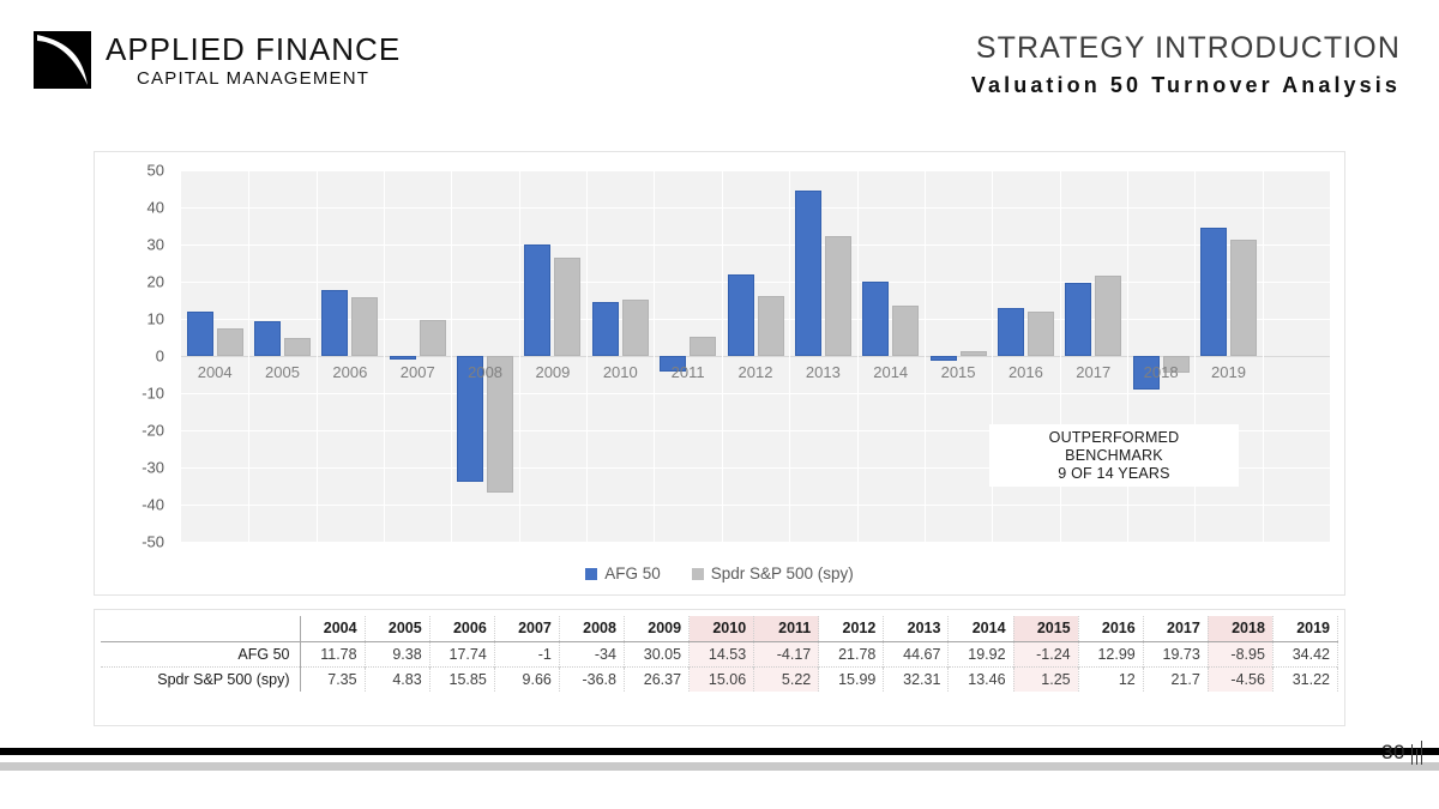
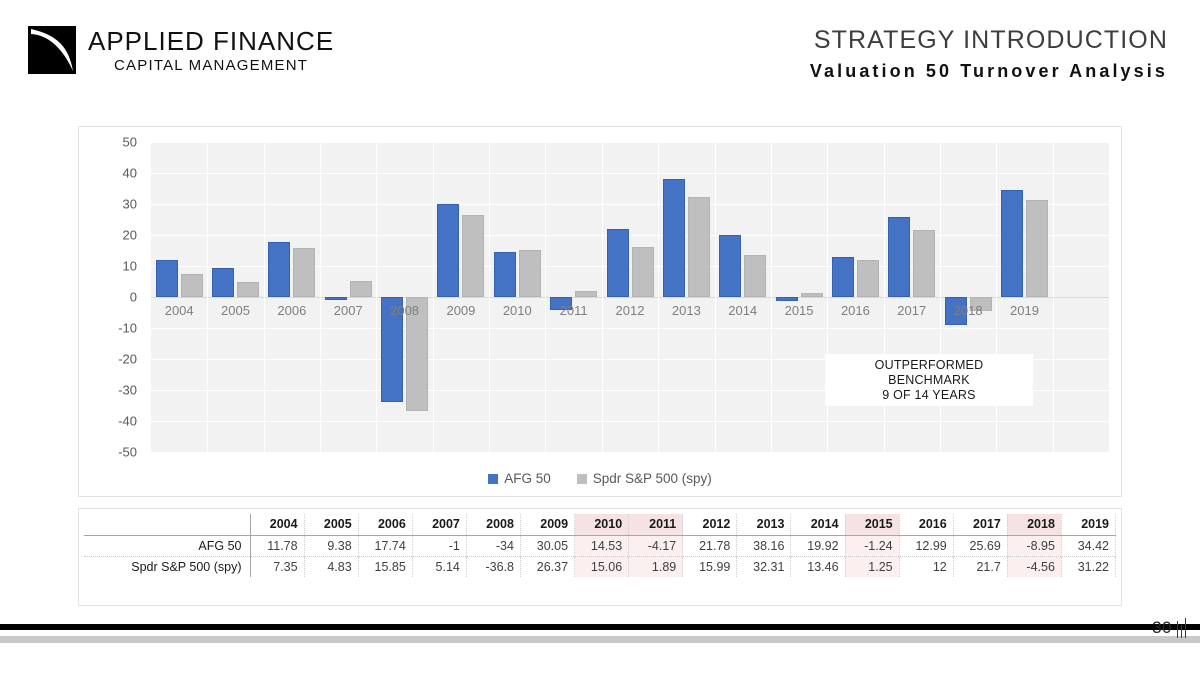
Spdr S&P 500 (spy)/2007: 9.66 -> 5.14
Spdr S&P 500 (spy)/2011: 5.22 -> 1.89
AFG 50/2013: 44.67 -> 38.16
AFG 50/2017: 19.73 -> 25.69
